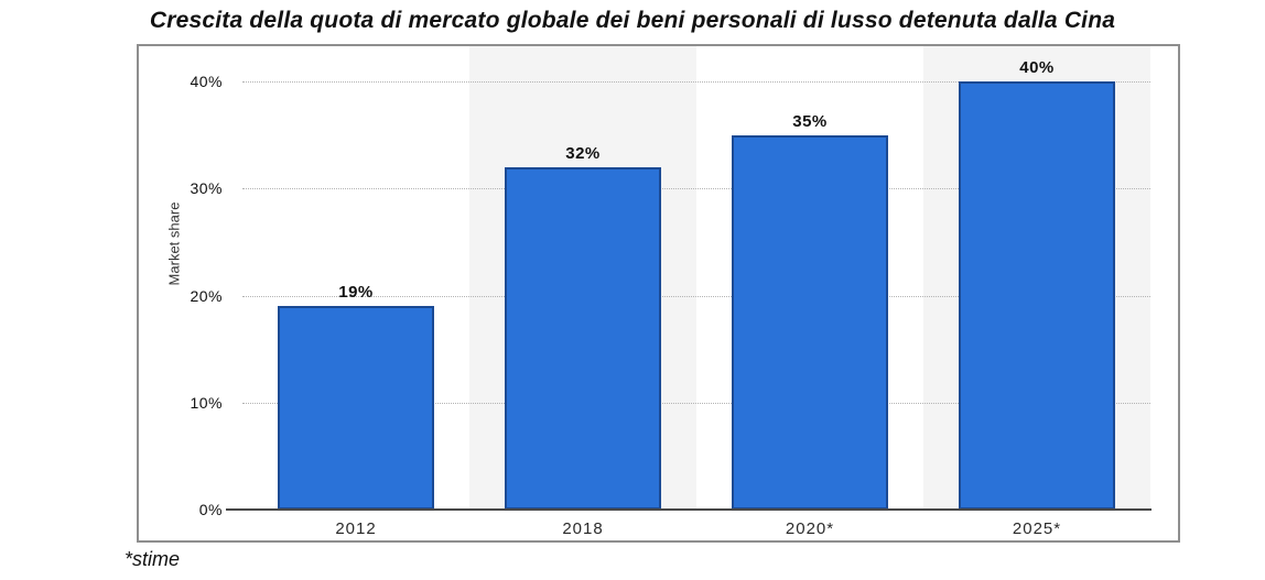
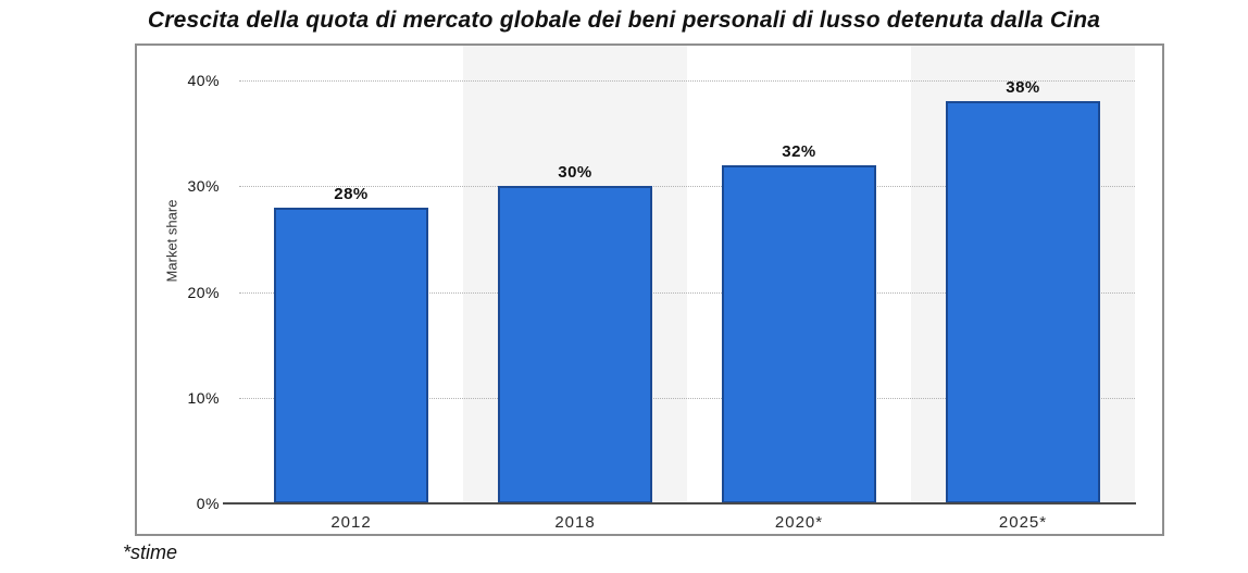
2012: 19% -> 28%
2018: 32% -> 30%
2020*: 35% -> 32%
2025*: 40% -> 38%
